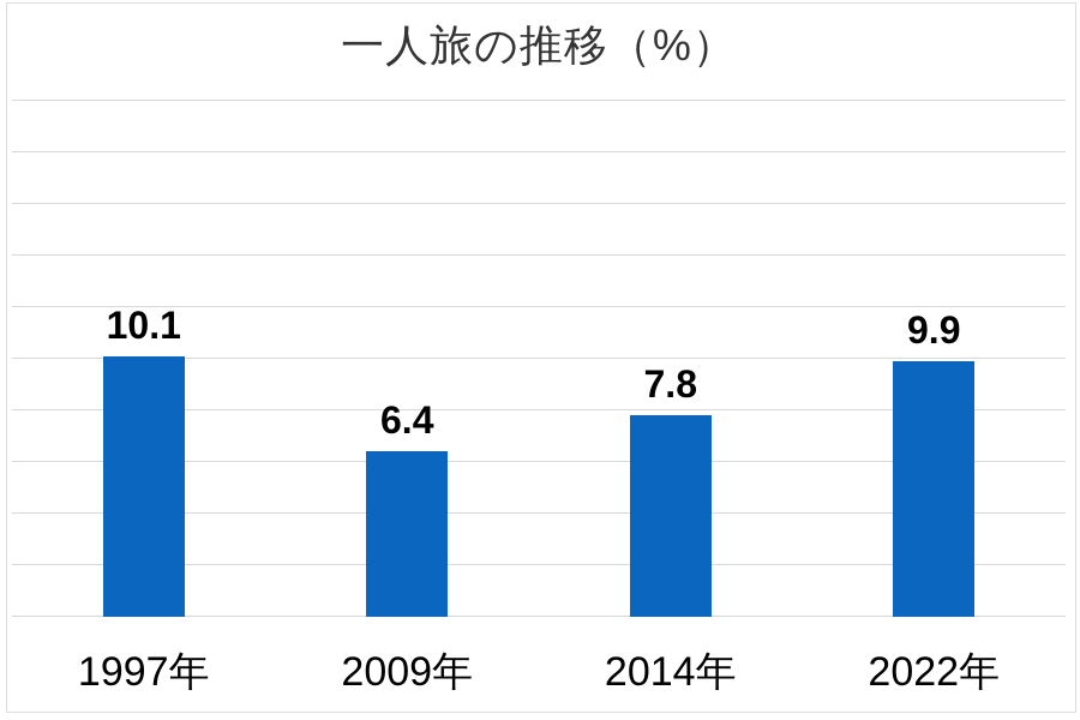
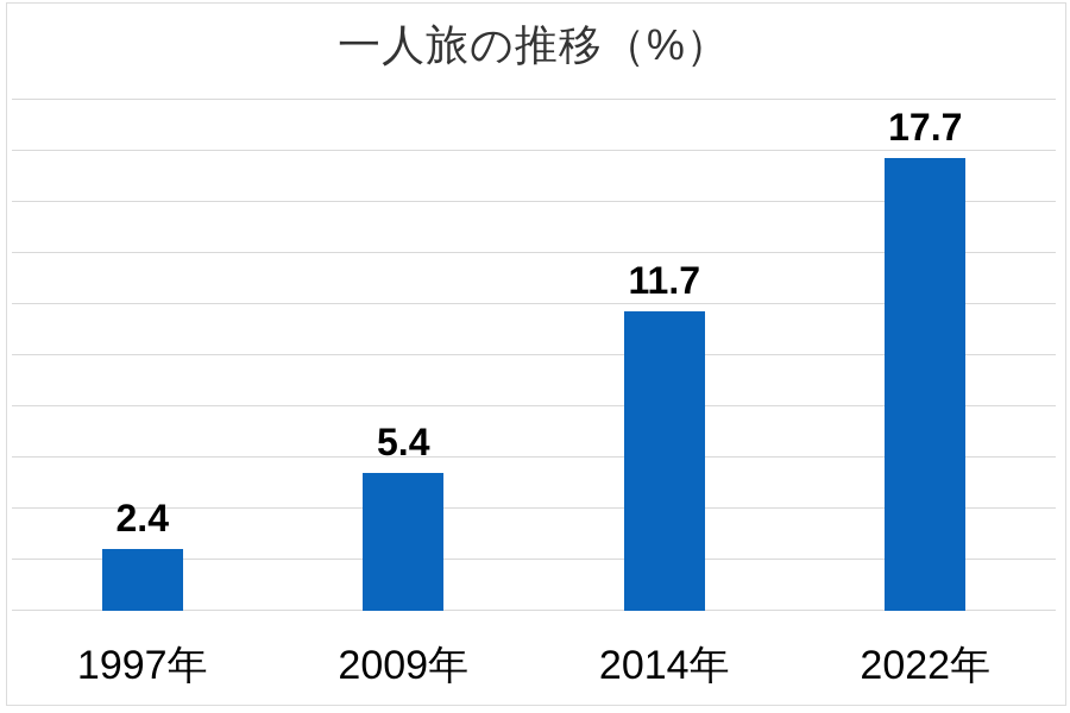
1997年: 10.1 -> 2.4
2009年: 6.4 -> 5.4
2014年: 7.8 -> 11.7
2022年: 9.9 -> 17.7
